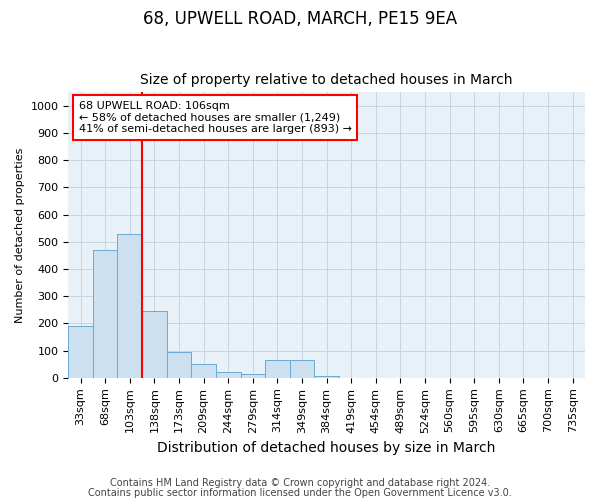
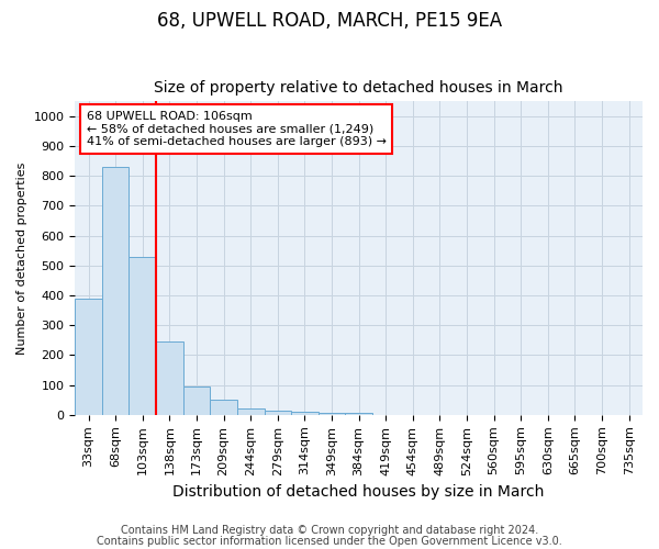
33sqm: 190 -> 390
68sqm: 470 -> 830
314sqm: 65 -> 10
349sqm: 65 -> 8
